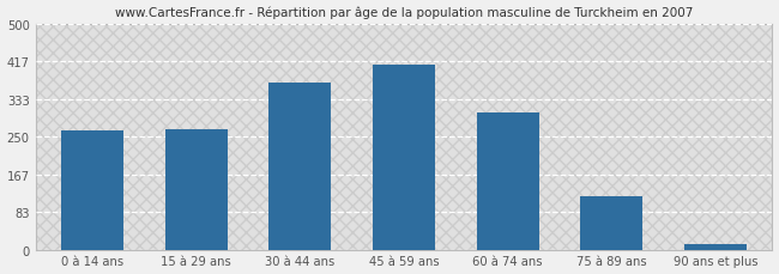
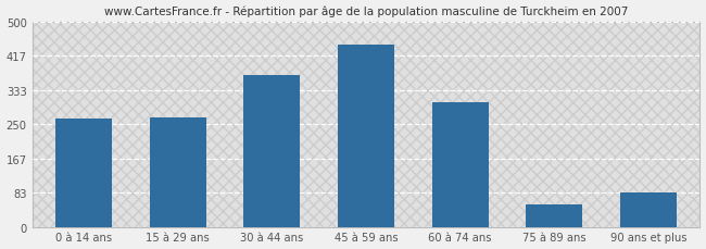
45 à 59 ans: 410 -> 445
75 à 89 ans: 118 -> 55
90 ans et plus: 13 -> 85
